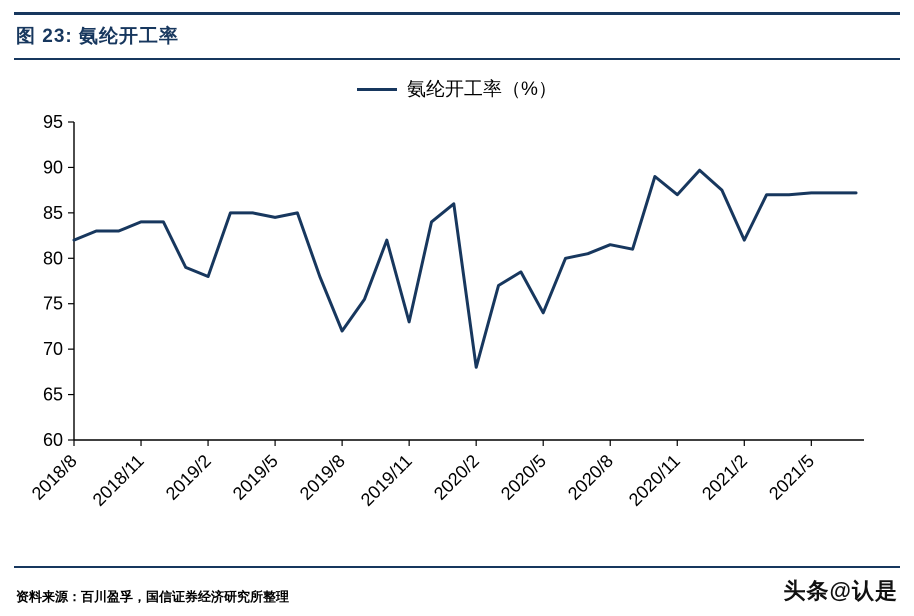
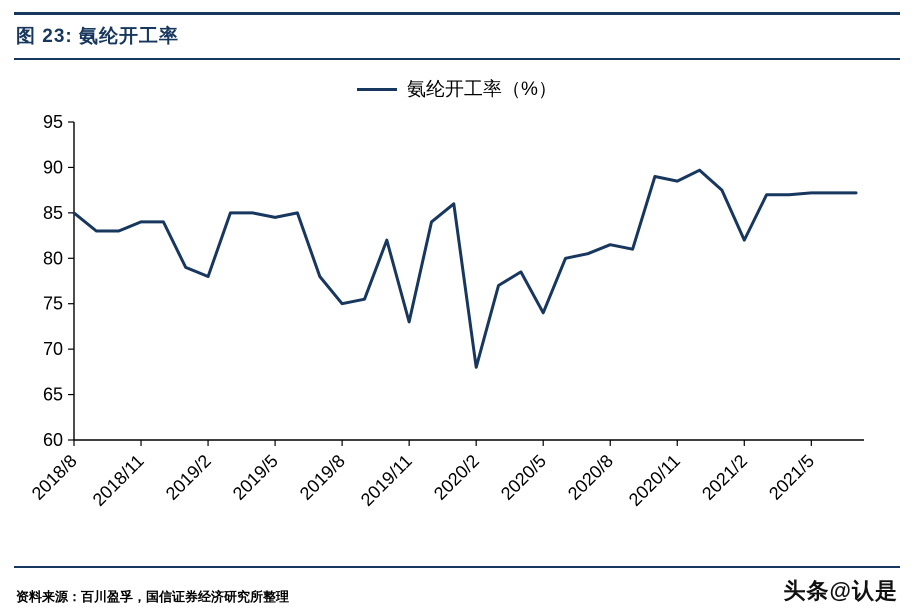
2018/8: 82 -> 85
2019/8: 72 -> 75
2020/11: 87 -> 88
